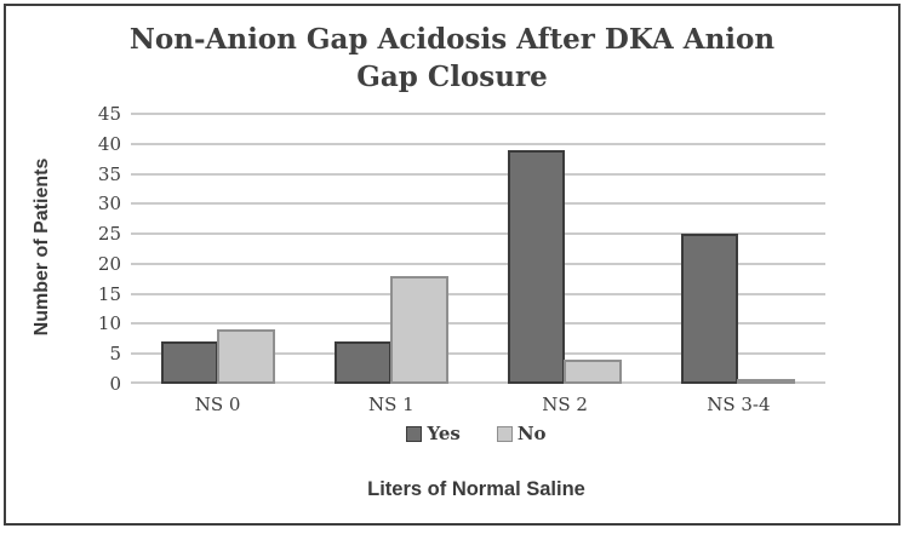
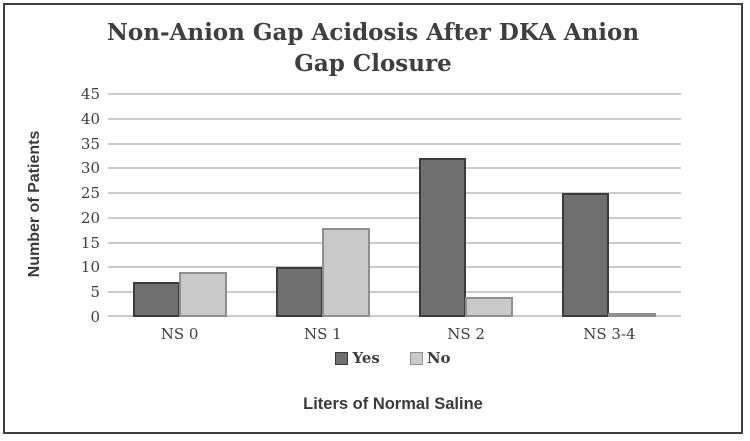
Yes/NS 1: 7 -> 10
Yes/NS 2: 39 -> 32
